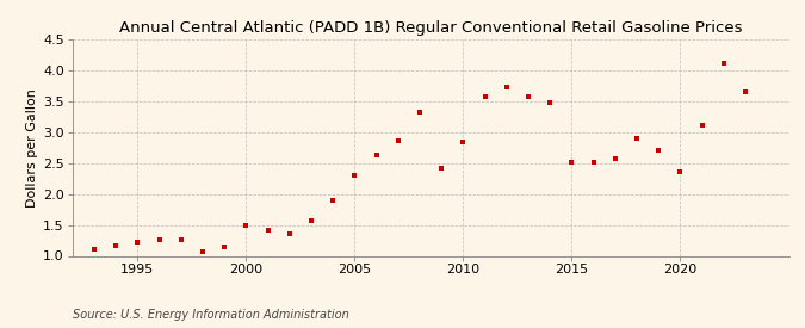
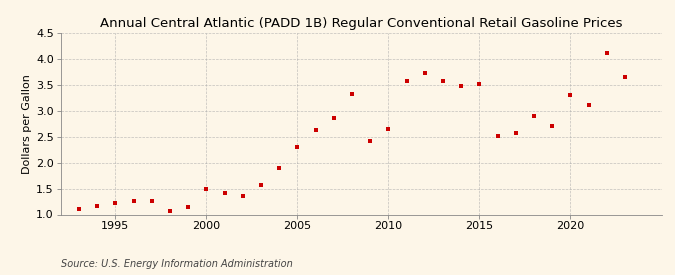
2010: 2.84 -> 2.64
2015: 2.51 -> 3.52
2020: 2.36 -> 3.30
